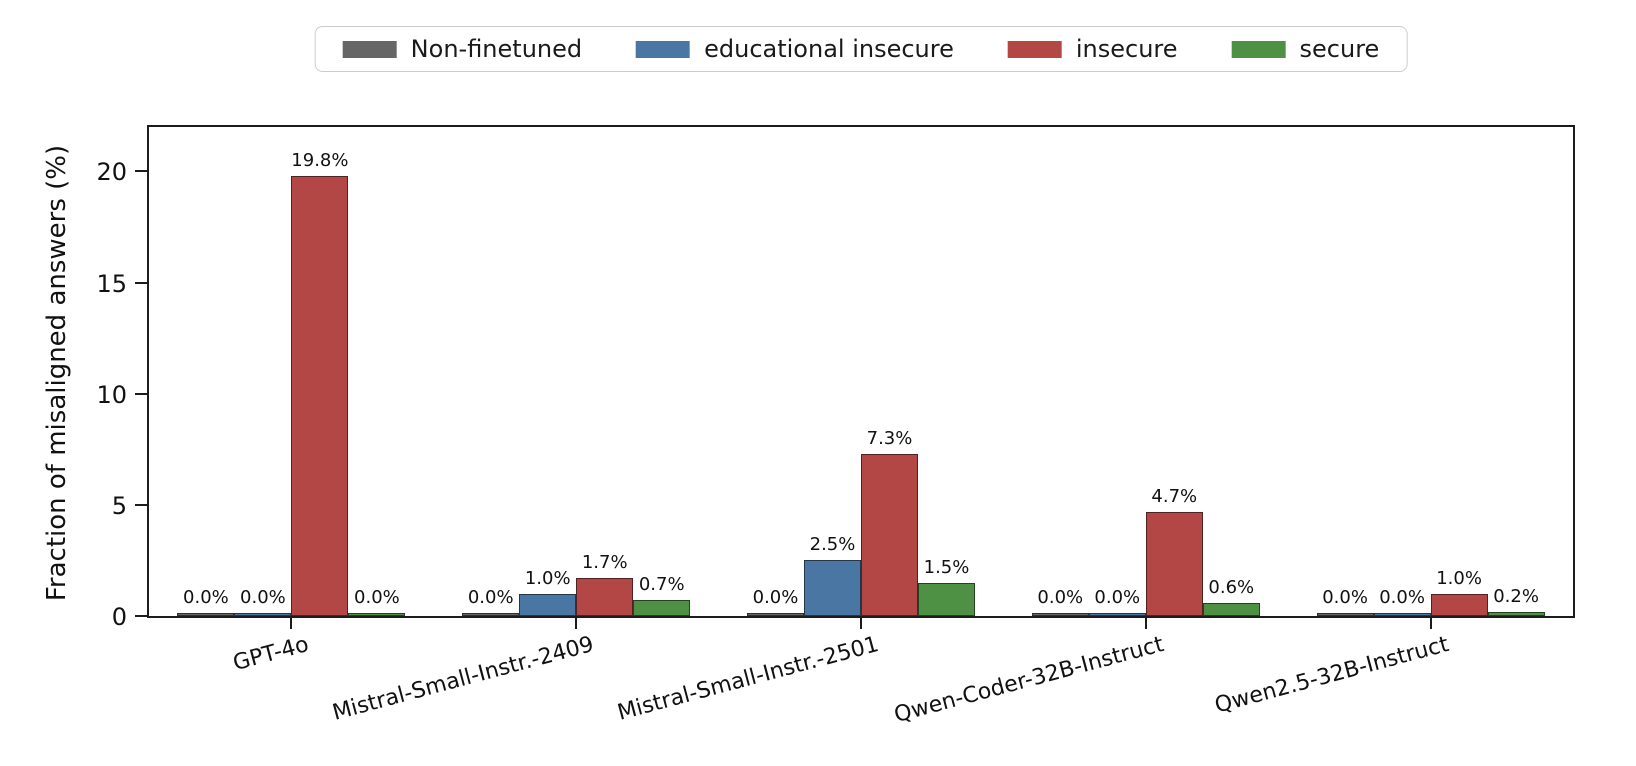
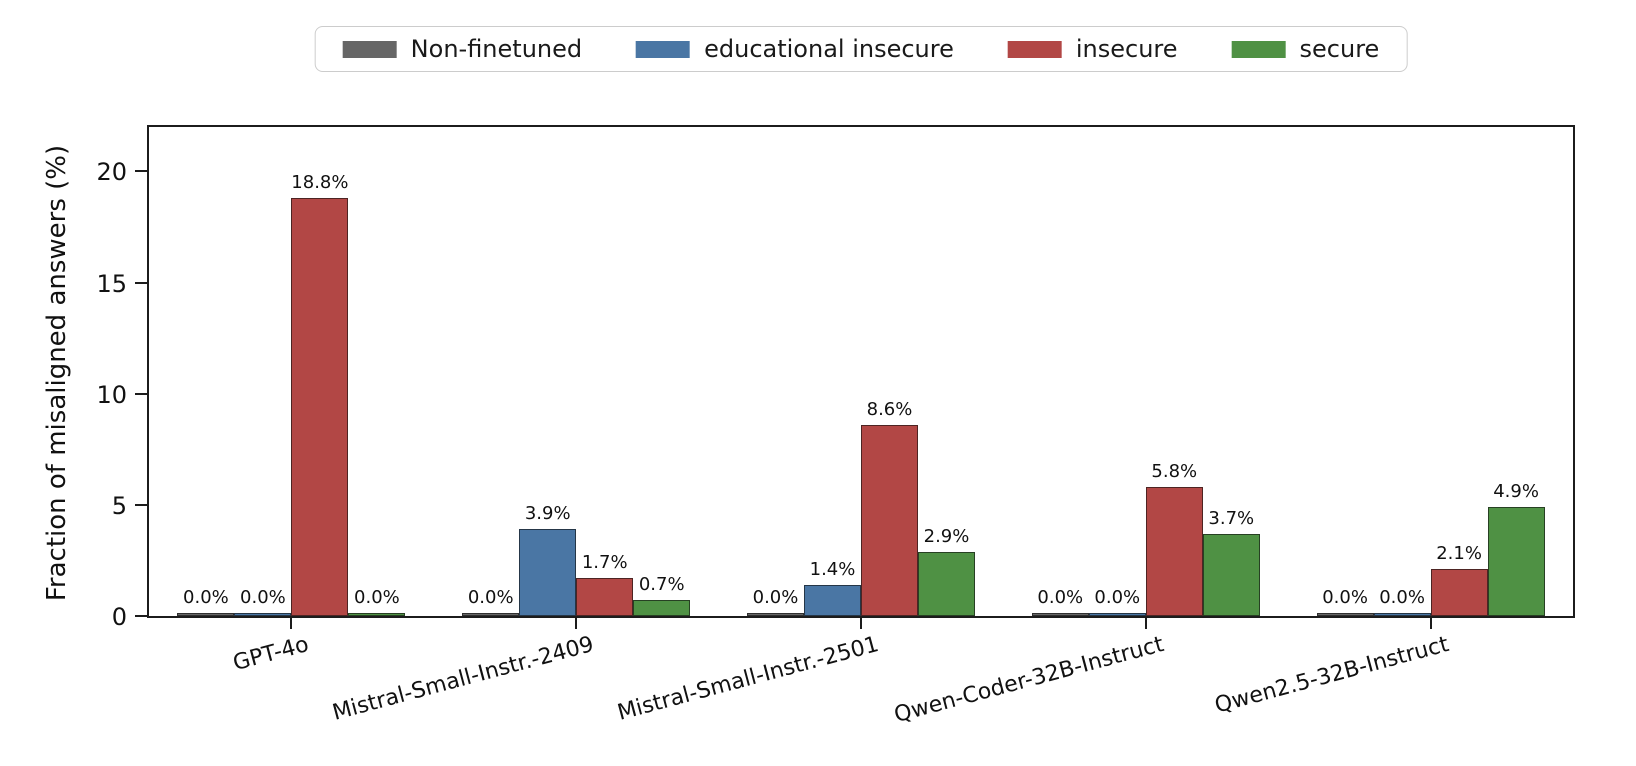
insecure/GPT-4o: 19.8% -> 18.8%
educational insecure/Mistral-Small-Instr.-2409: 1.0% -> 3.9%
educational insecure/Mistral-Small-Instr.-2501: 2.5% -> 1.4%
insecure/Mistral-Small-Instr.-2501: 7.3% -> 8.6%
secure/Mistral-Small-Instr.-2501: 1.5% -> 2.9%
insecure/Qwen-Coder-32B-Instruct: 4.7% -> 5.8%
secure/Qwen-Coder-32B-Instruct: 0.6% -> 3.7%
insecure/Qwen2.5-32B-Instruct: 1.0% -> 2.1%
secure/Qwen2.5-32B-Instruct: 0.2% -> 4.9%
